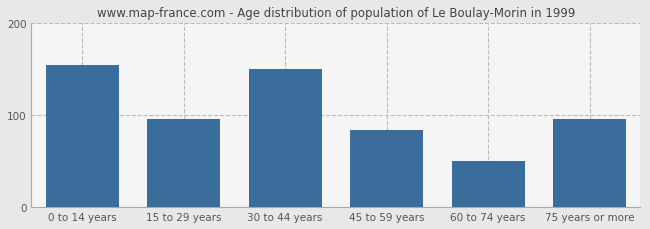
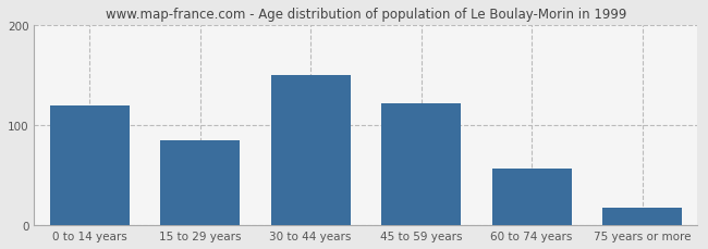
0 to 14 years: 154 -> 120
15 to 29 years: 96 -> 85
45 to 59 years: 84 -> 122
60 to 74 years: 50 -> 57
75 years or more: 96 -> 18
